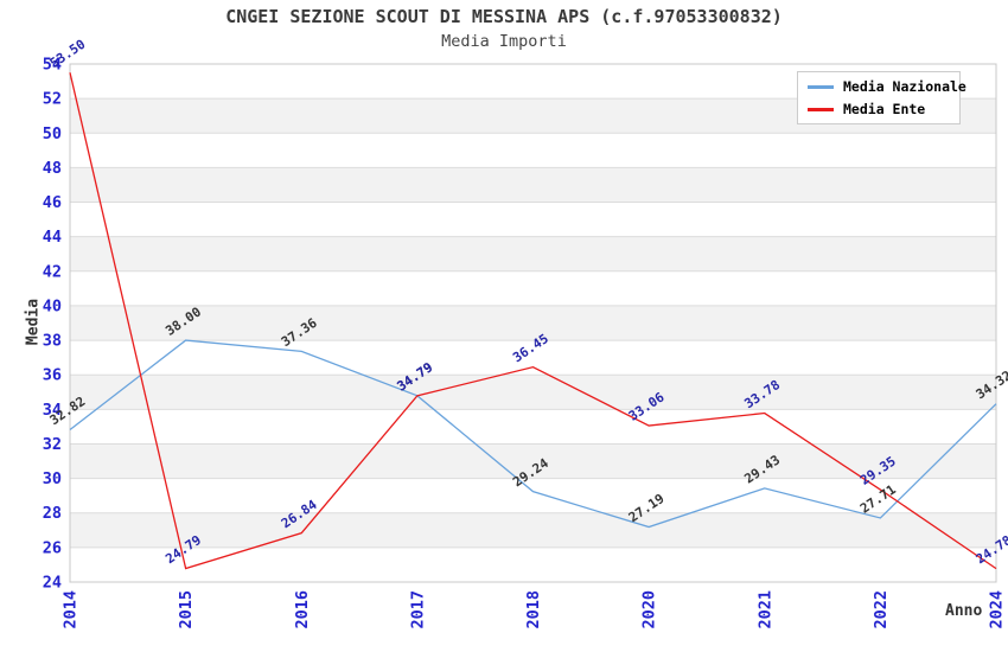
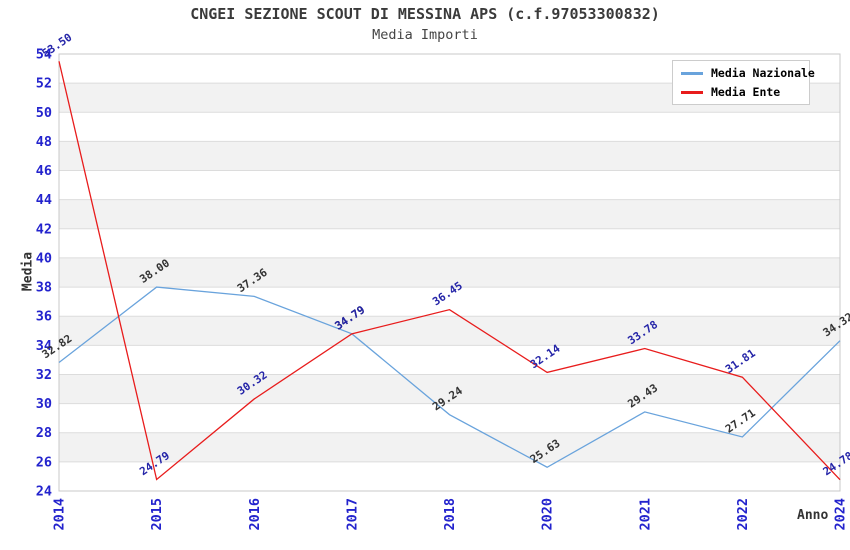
Media Ente/2016: 26.84 -> 30.32
Media Nazionale/2020: 27.19 -> 25.63
Media Ente/2020: 33.06 -> 32.14
Media Ente/2022: 29.35 -> 31.81
